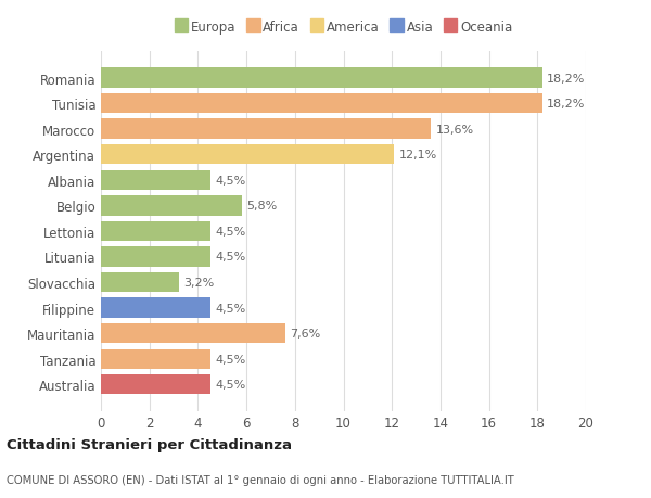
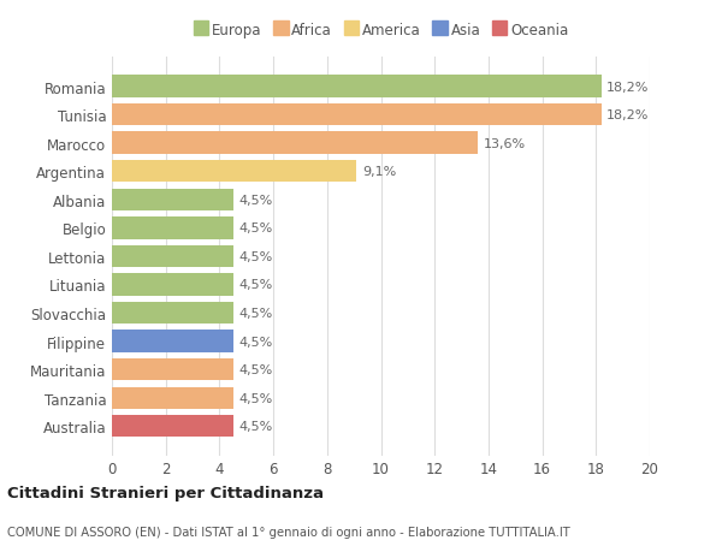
Argentina: 12,1% -> 9,1%
Belgio: 5,8% -> 4,5%
Slovacchia: 3,2% -> 4,5%
Mauritania: 7,6% -> 4,5%
